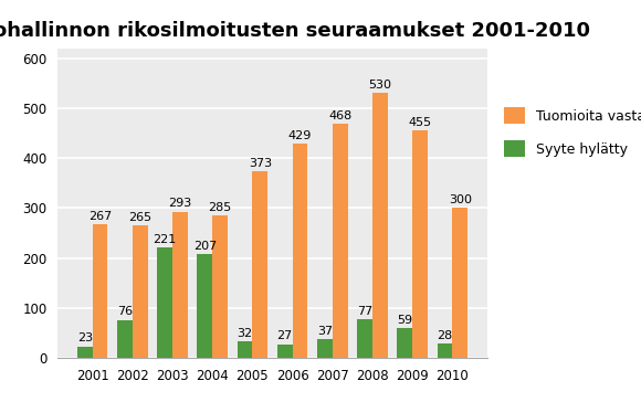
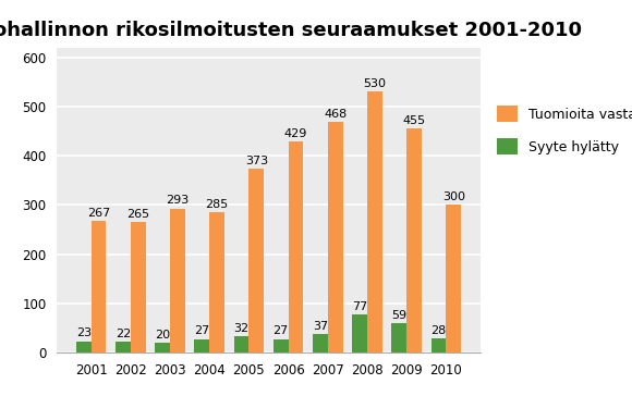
Syyte hylätty/2002: 76 -> 22
Syyte hylätty/2003: 221 -> 20
Syyte hylätty/2004: 207 -> 27
